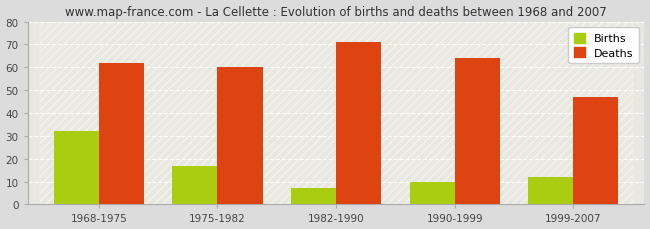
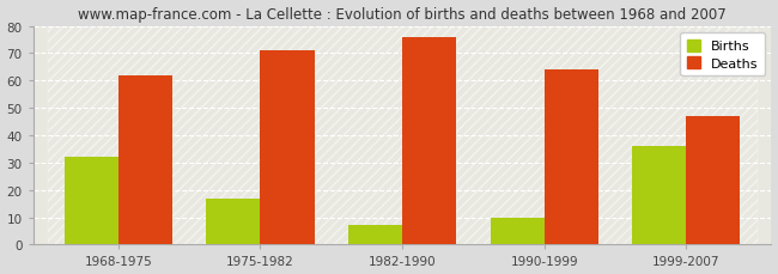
Deaths/1975-1982: 60 -> 71
Deaths/1982-1990: 71 -> 76
Births/1999-2007: 12 -> 36
